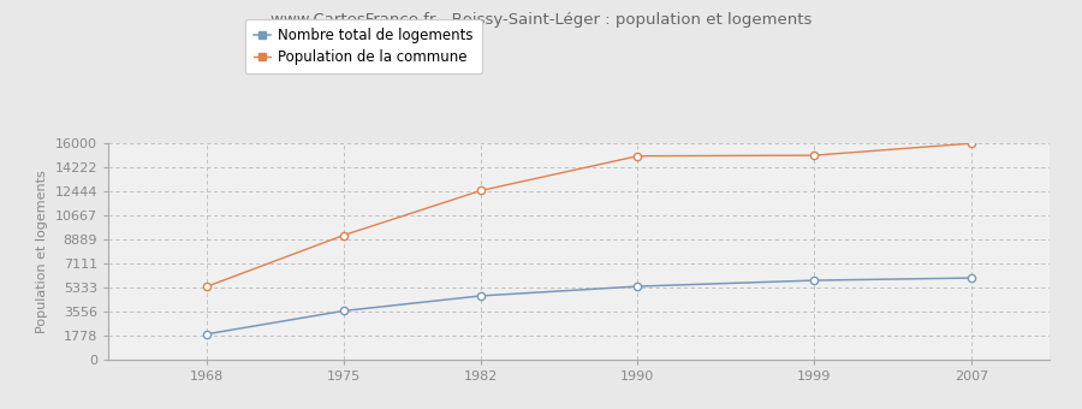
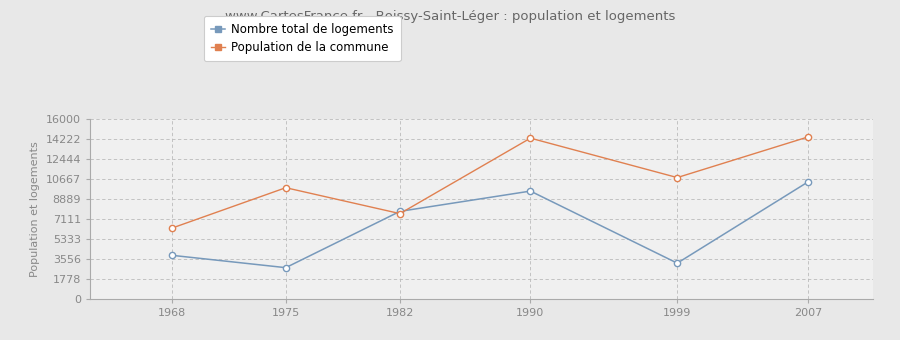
Nombre total de logements/1968: 1900 -> 3900
Population de la commune/1968: 5400 -> 6300
Nombre total de logements/1975: 3600 -> 2800
Population de la commune/1975: 9200 -> 9900
Nombre total de logements/1982: 4700 -> 7800
Population de la commune/1982: 12500 -> 7600
Nombre total de logements/1990: 5400 -> 9600
Population de la commune/1990: 15000 -> 14300
Nombre total de logements/1999: 5900 -> 3200
Population de la commune/1999: 15100 -> 10800
Nombre total de logements/2007: 6000 -> 10400
Population de la commune/2007: 16000 -> 14400
